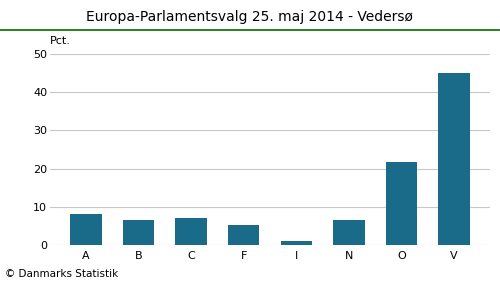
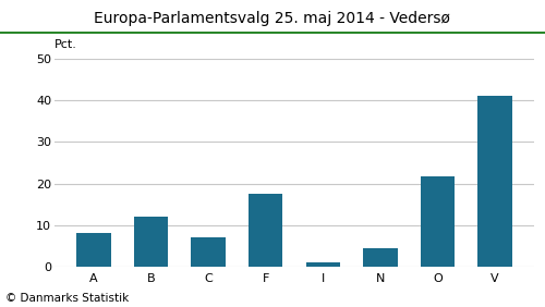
B: 6.5 -> 12.0
F: 5.2 -> 17.5
N: 6.5 -> 4.5
V: 44.9 -> 41.0
